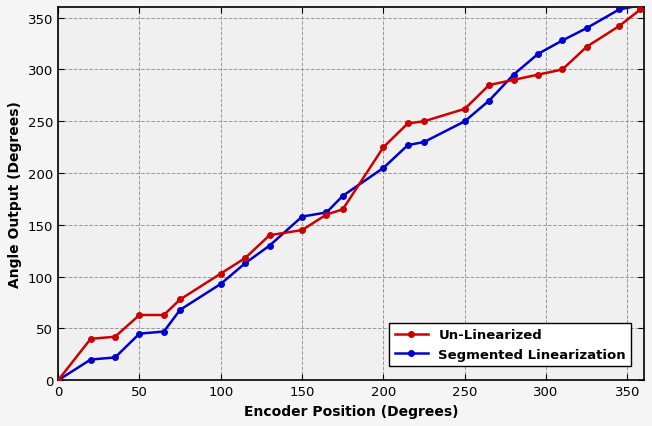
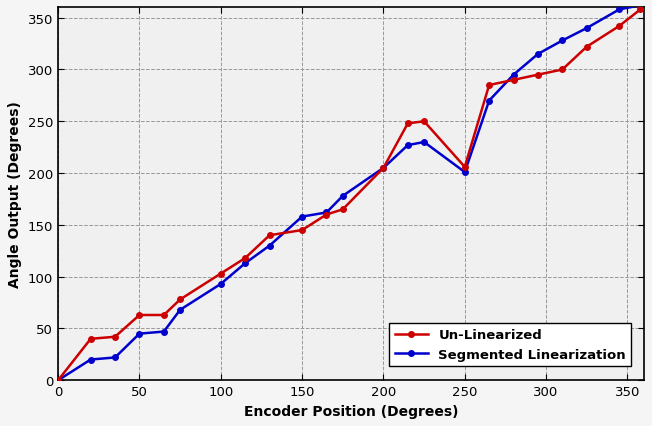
Un-Linearized/200: 225 -> 205
Un-Linearized/250: 262 -> 206
Segmented Linearization/250: 250 -> 201
